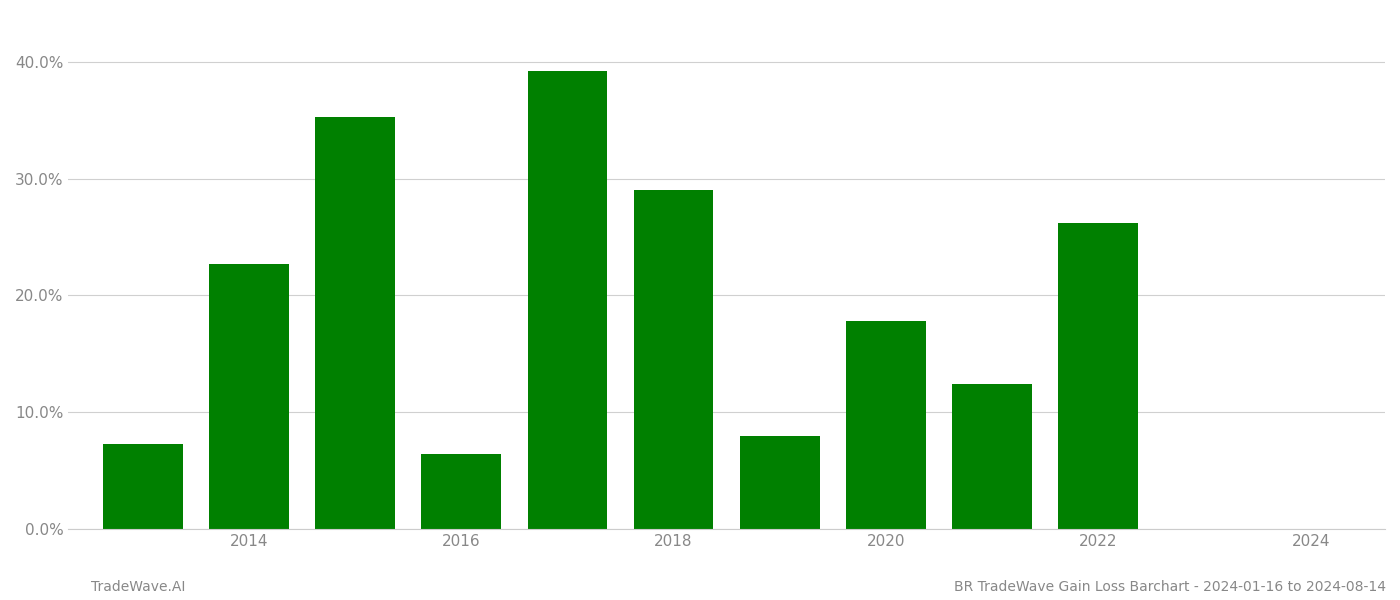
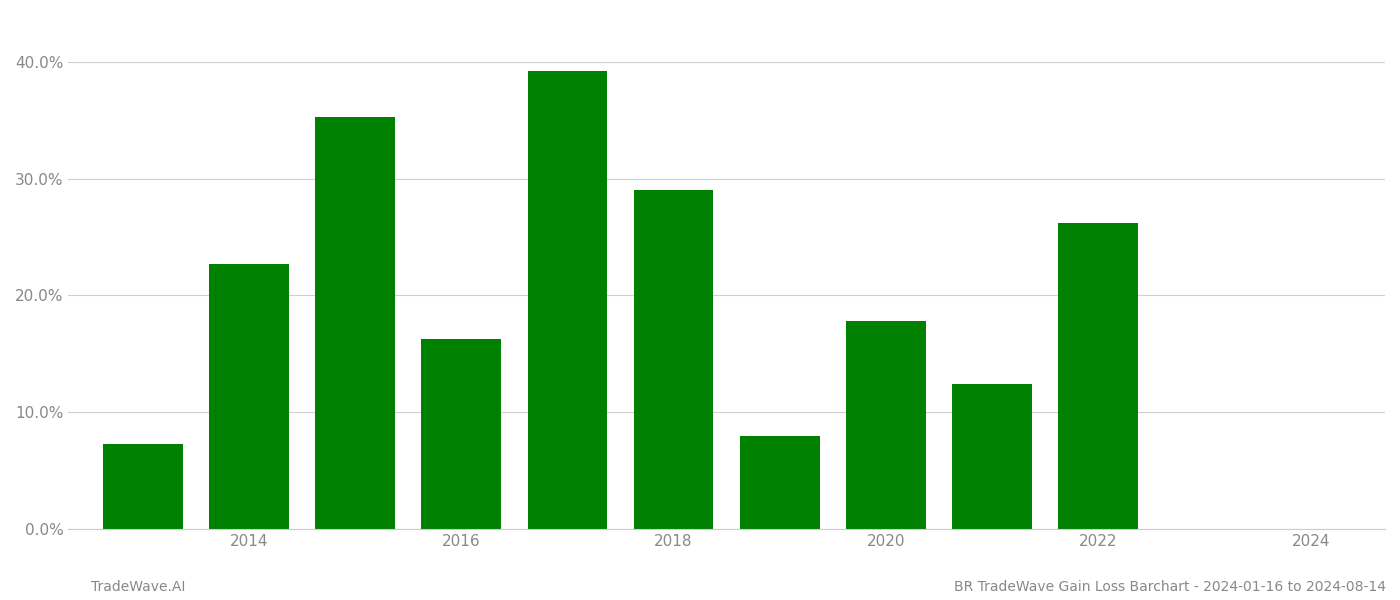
2016: 6.4% -> 16.3%
